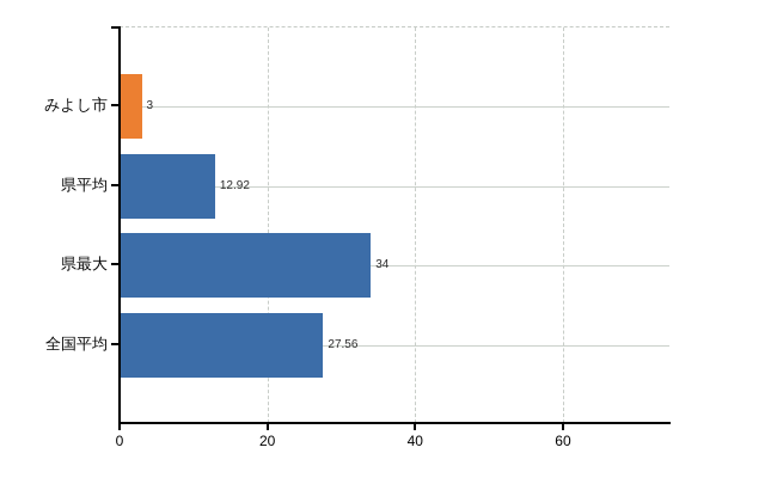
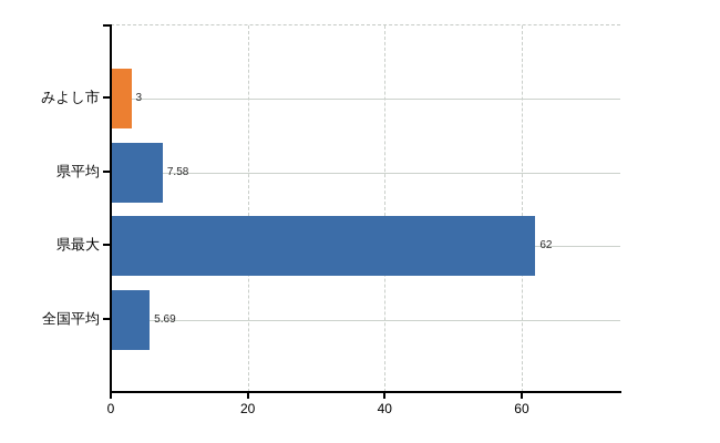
県平均: 12.92 -> 7.58
県最大: 34 -> 62
全国平均: 27.56 -> 5.69
